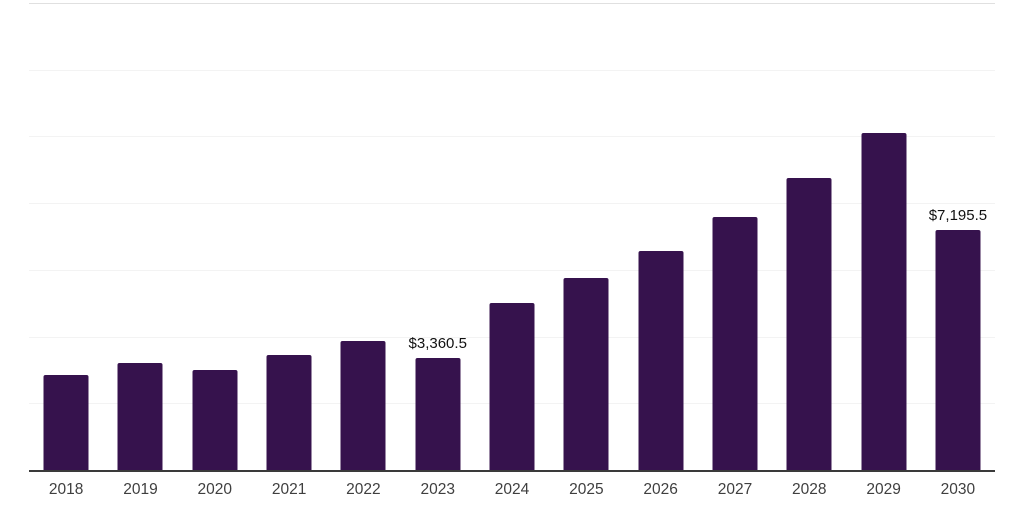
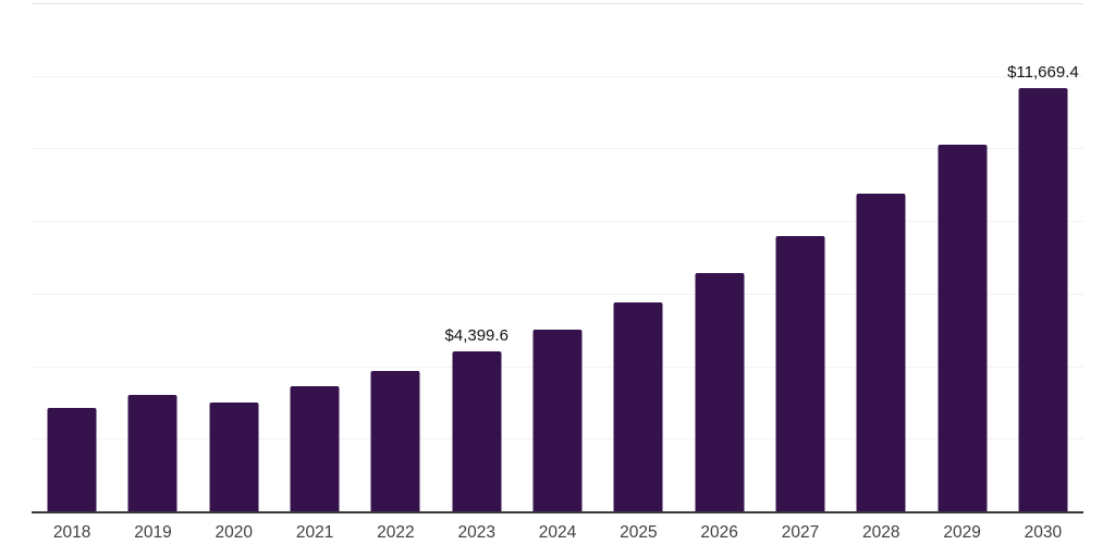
2023: $3,360.5 -> $4,399.6
2030: $7,195.5 -> $11,669.4
